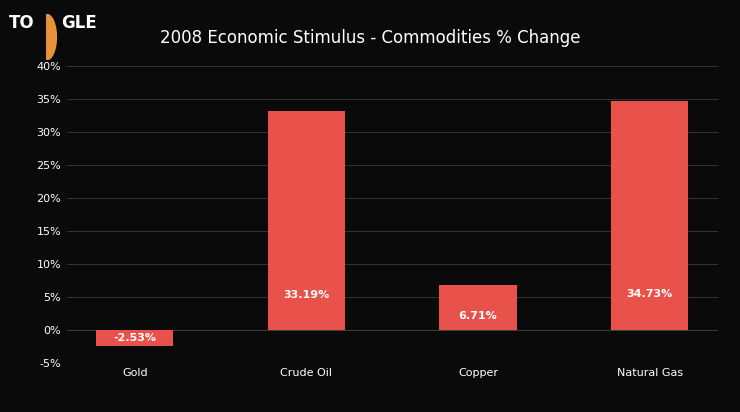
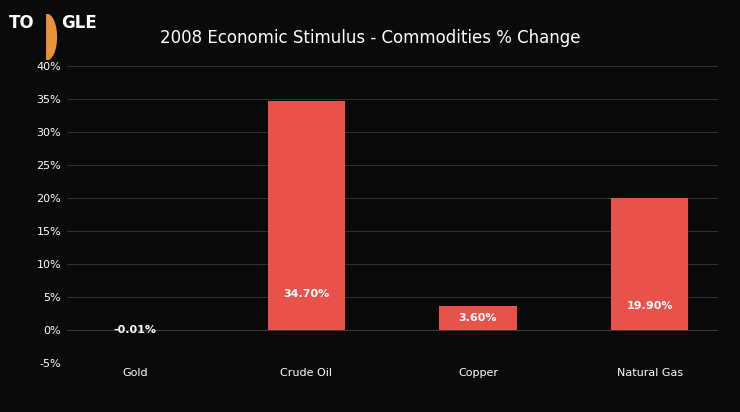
Gold: -2.53% -> -0.01%
Crude Oil: 33.19% -> 34.70%
Copper: 6.71% -> 3.60%
Natural Gas: 34.73% -> 19.90%
